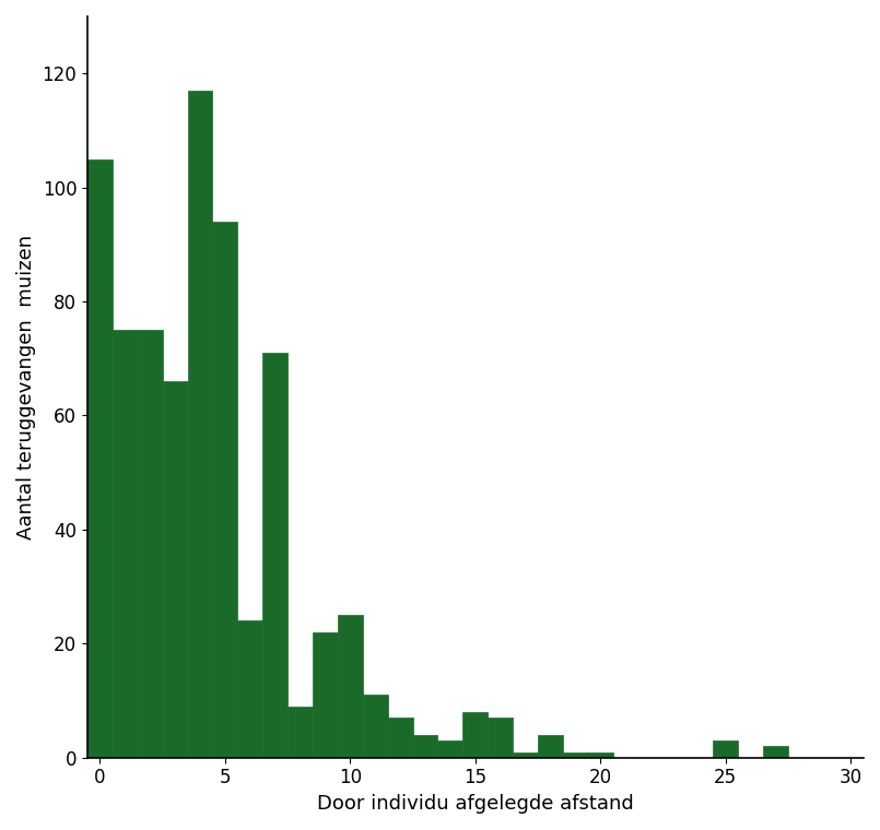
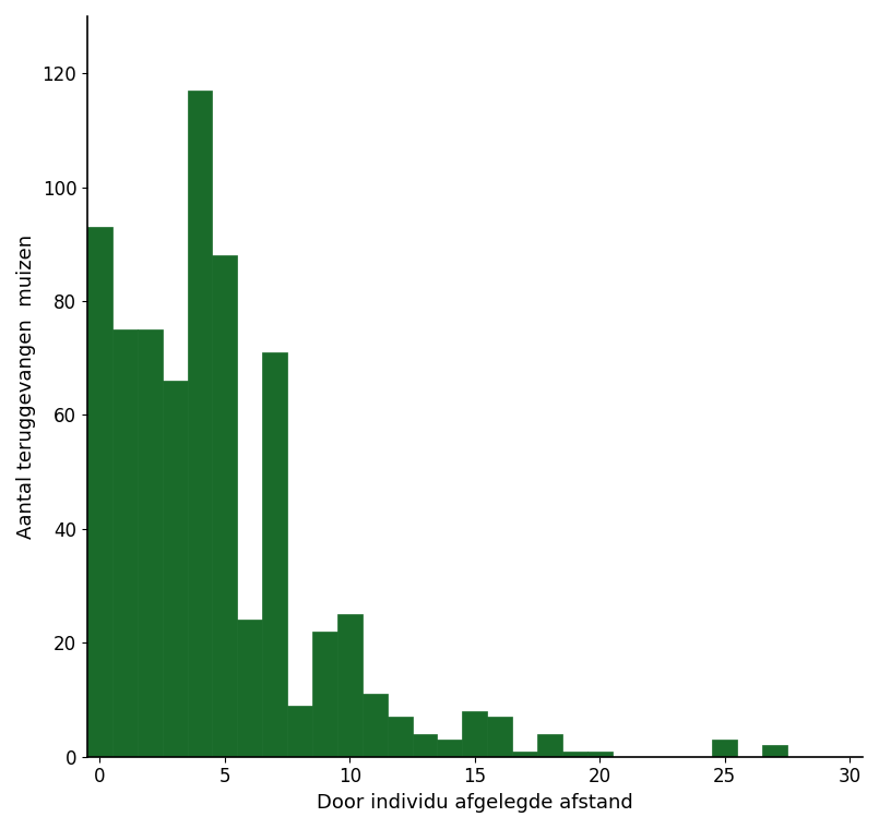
0: 105 -> 93
5: 94 -> 88
